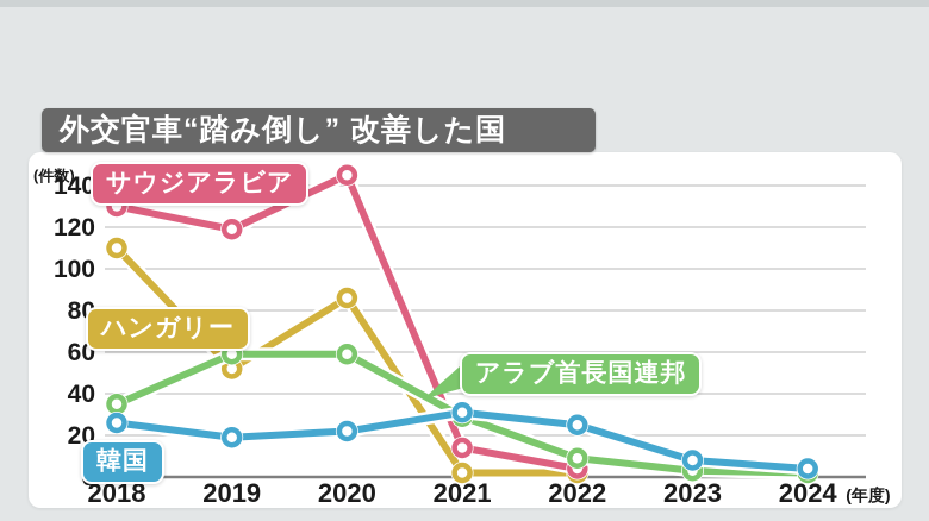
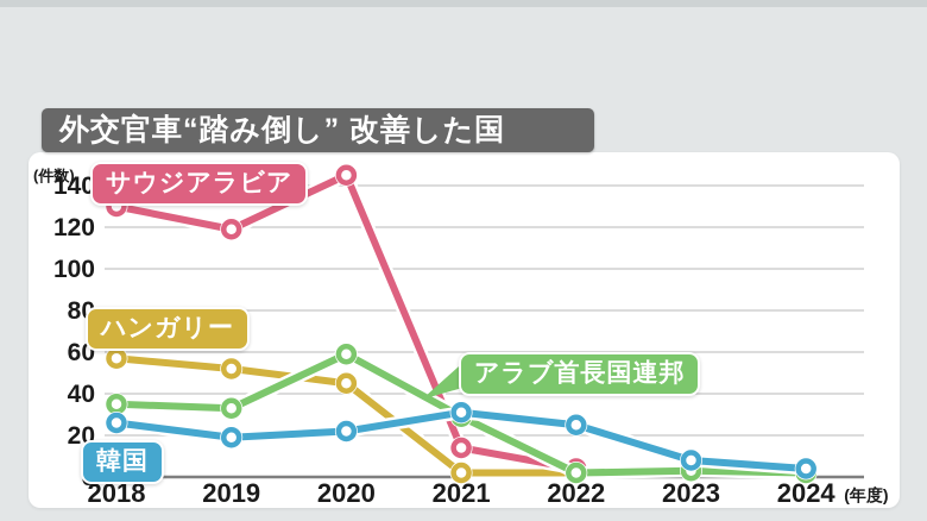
ハンガリー/2018: 110 -> 57
アラブ首長国連邦/2019: 59 -> 33
ハンガリー/2020: 86 -> 45
アラブ首長国連邦/2022: 9 -> 2
